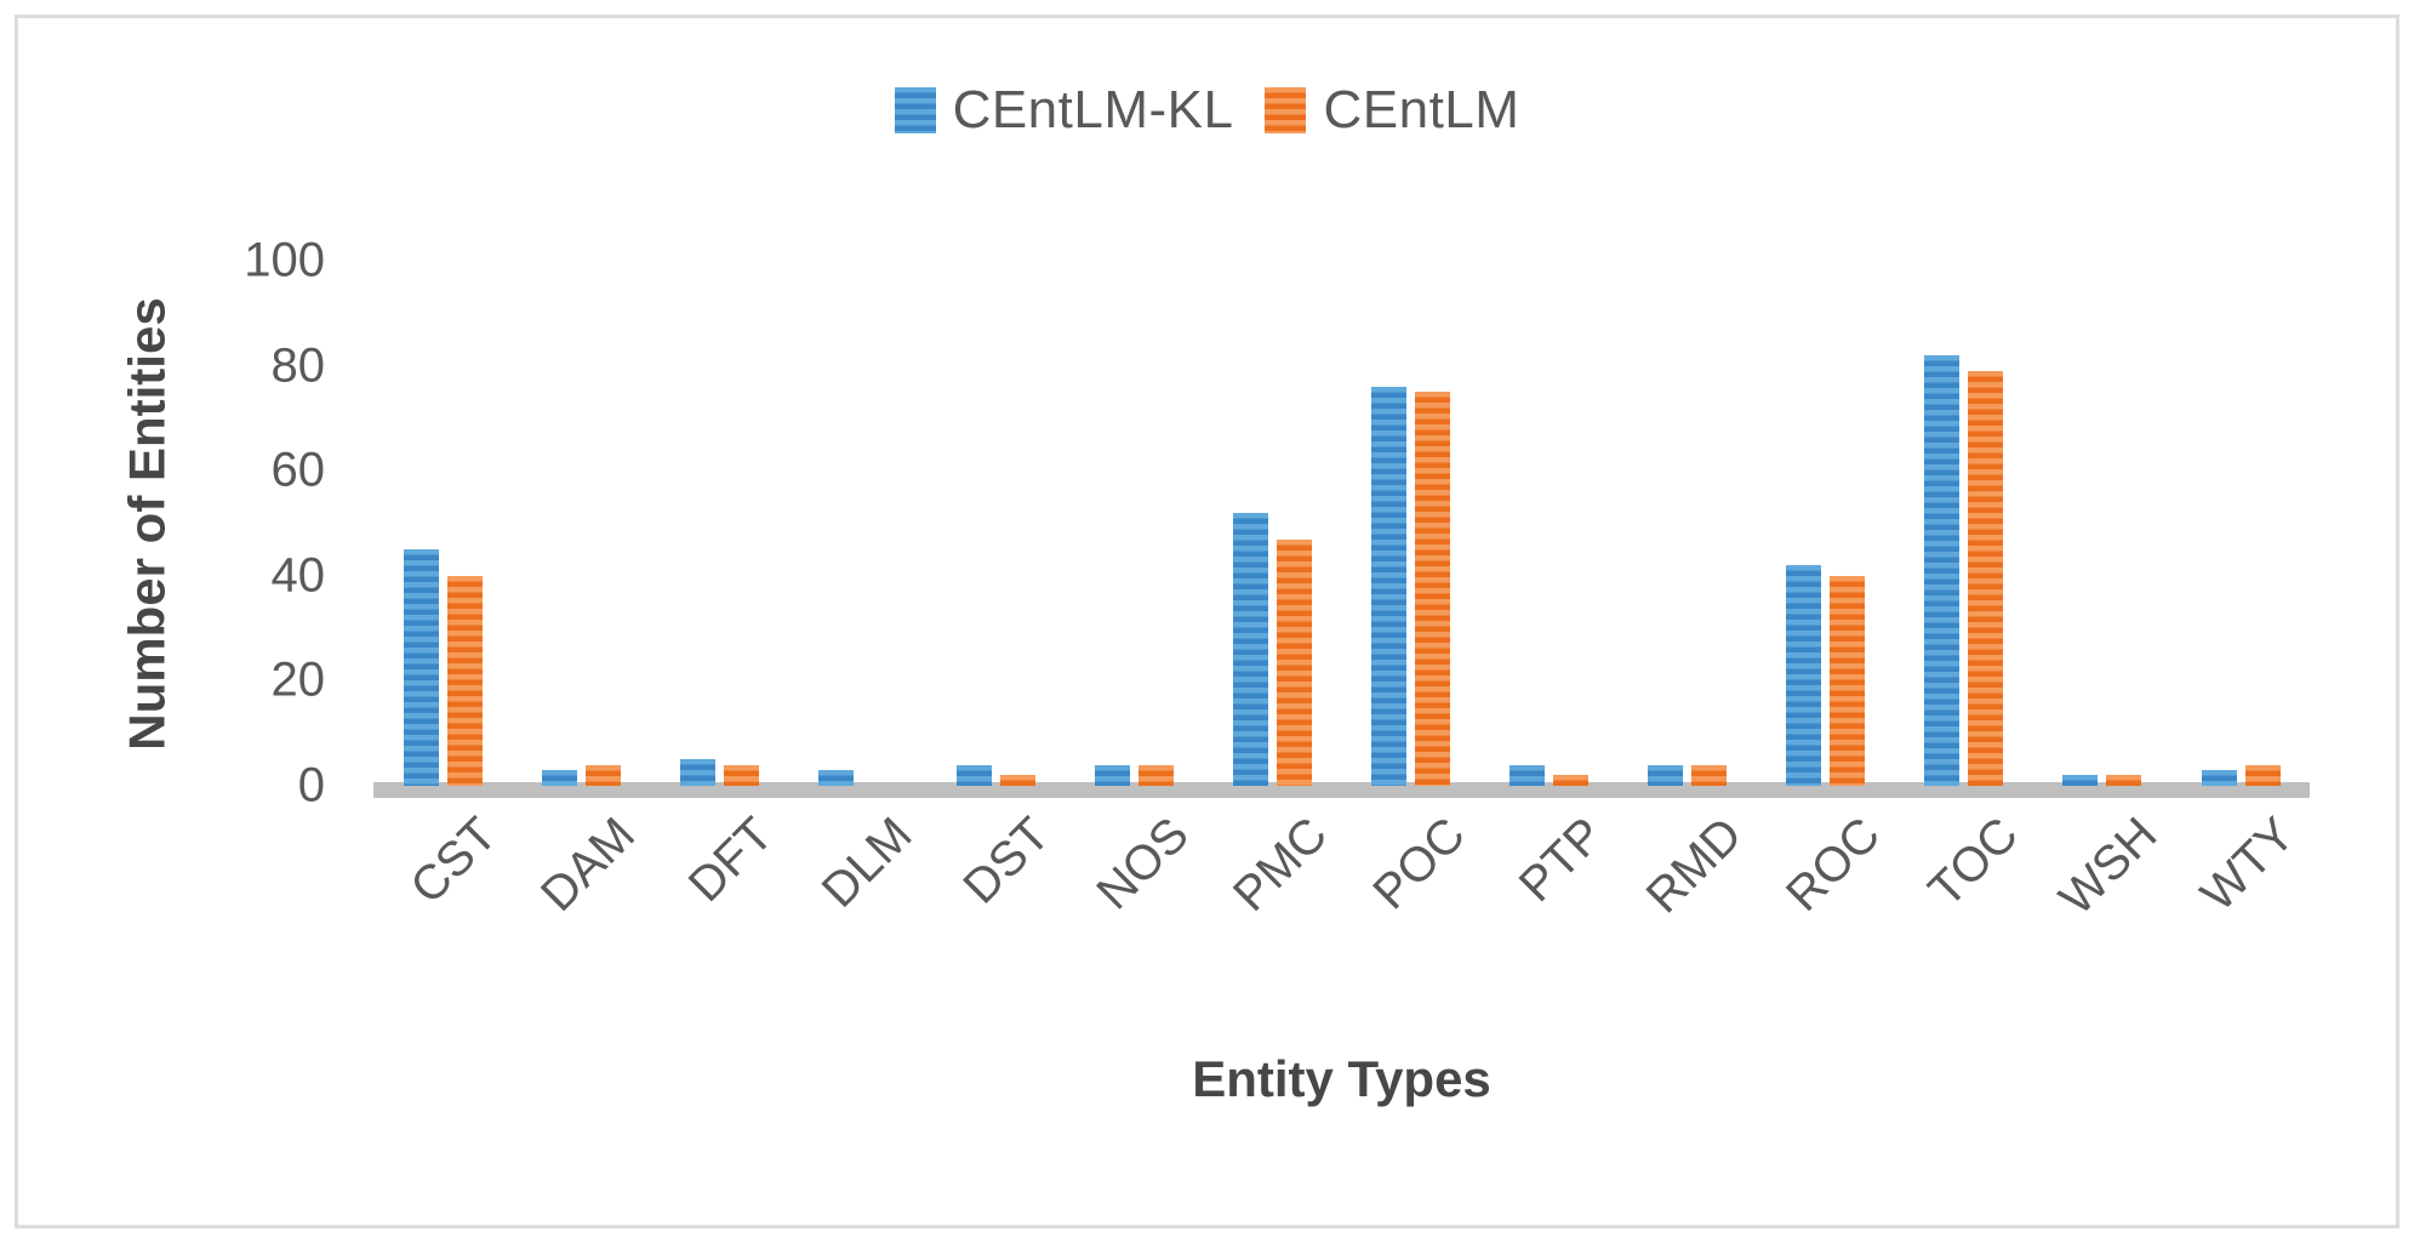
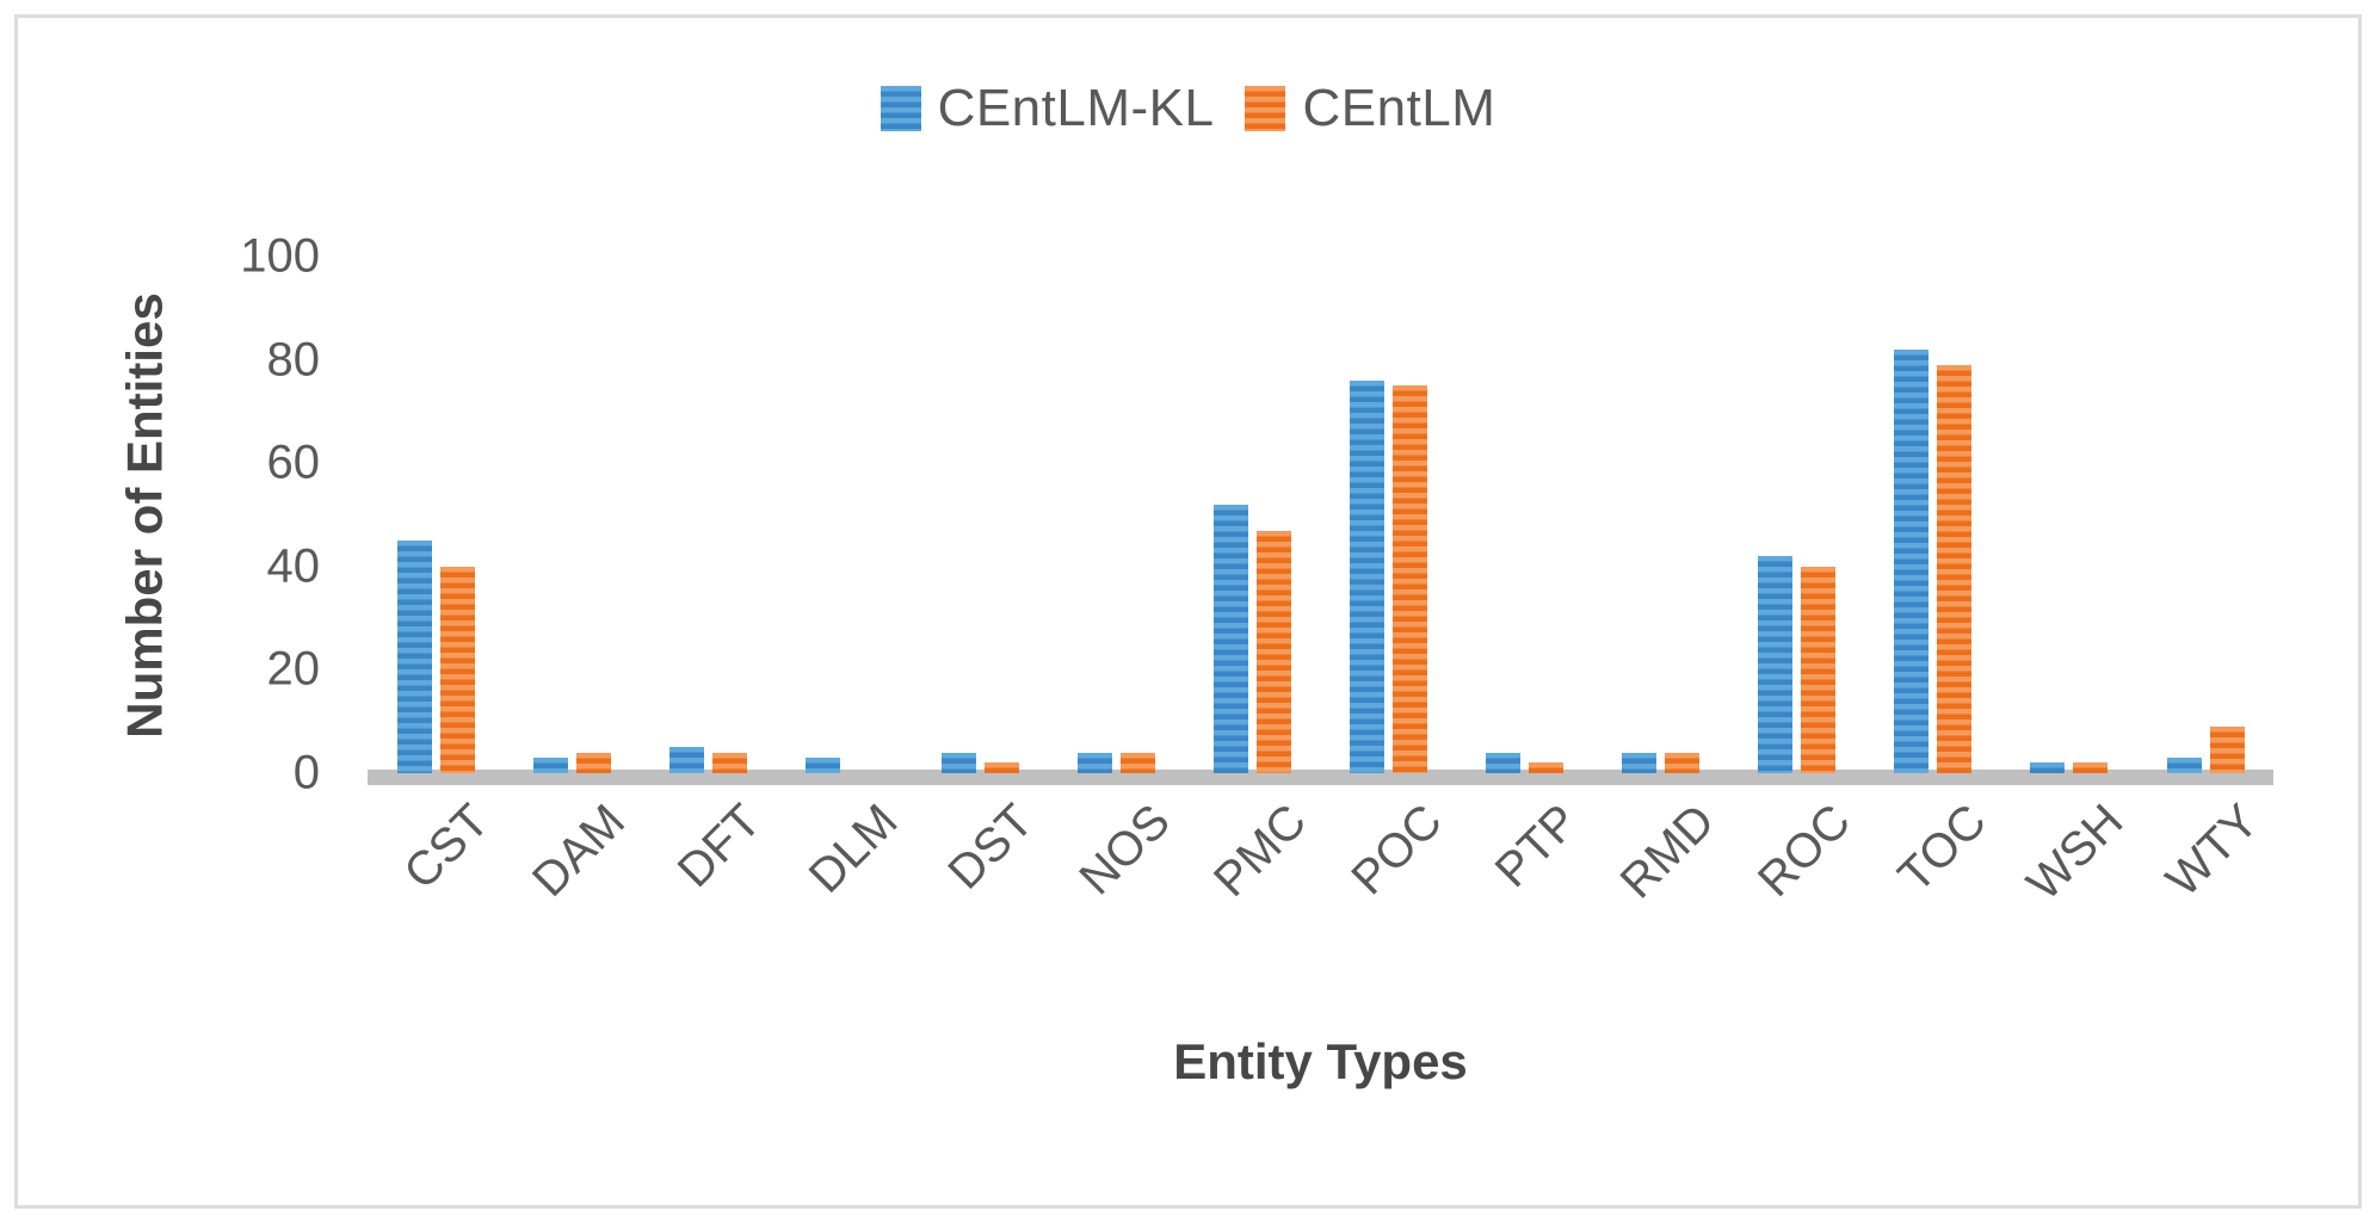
CEntLM/WTY: 4 -> 9
